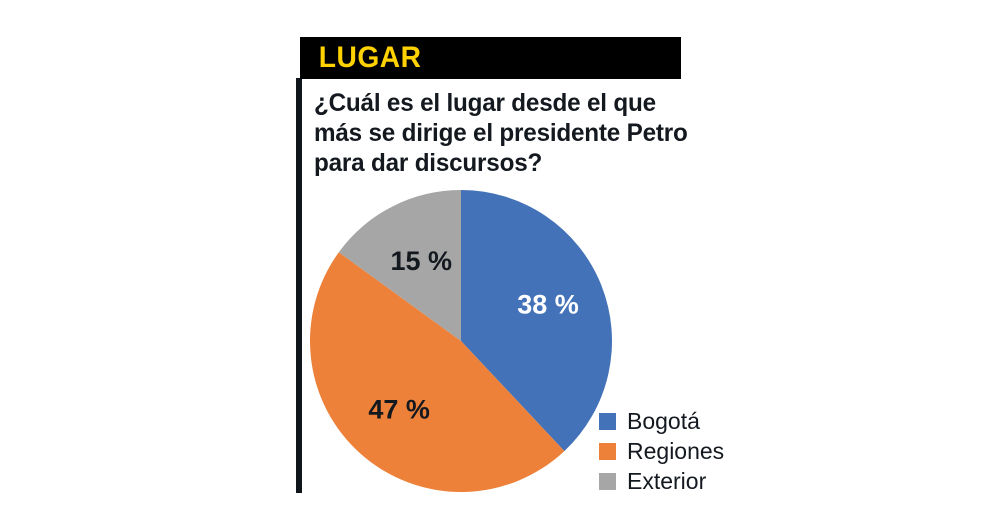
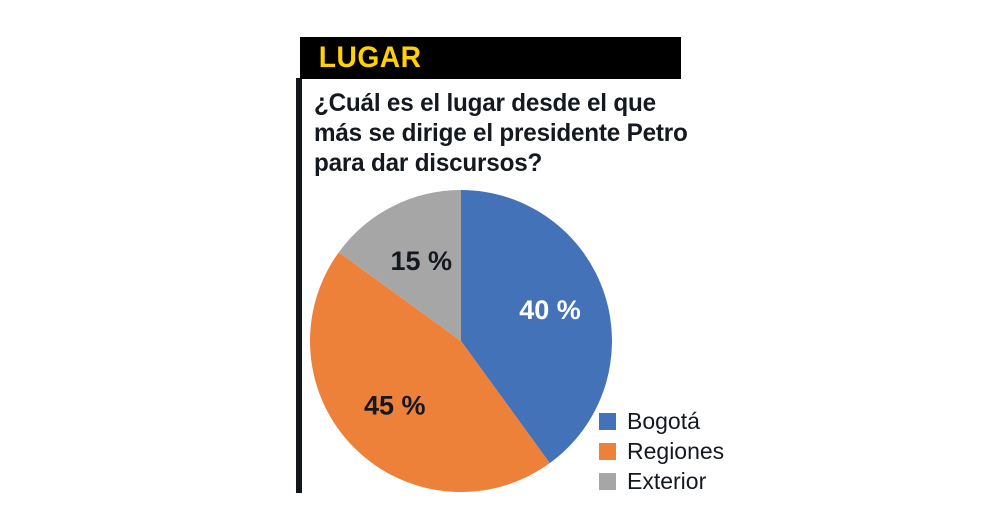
Bogotá: 38 -> 40
Regiones: 47 -> 45
